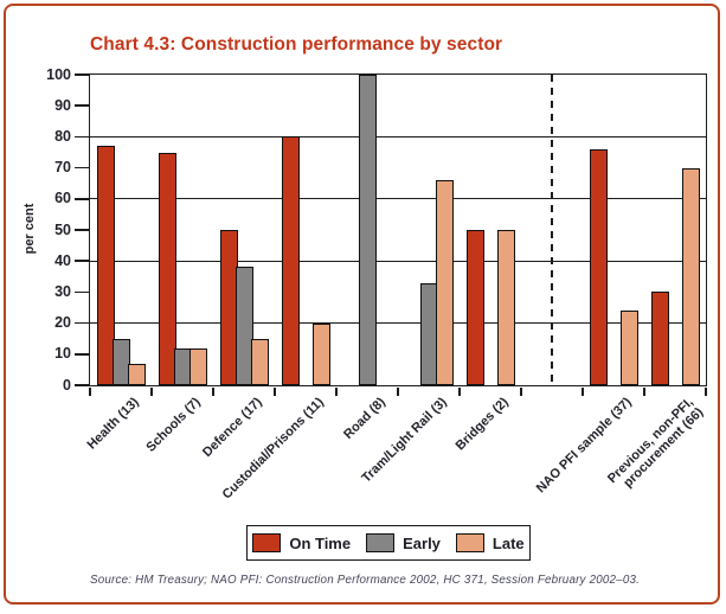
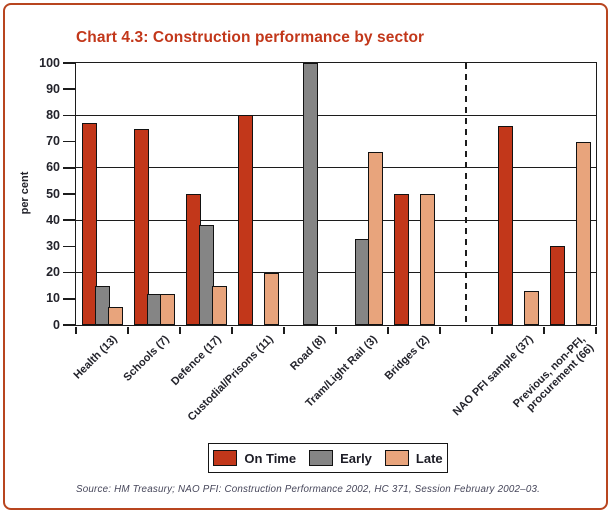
Late/NAO PFI sample (37): 24 -> 13
